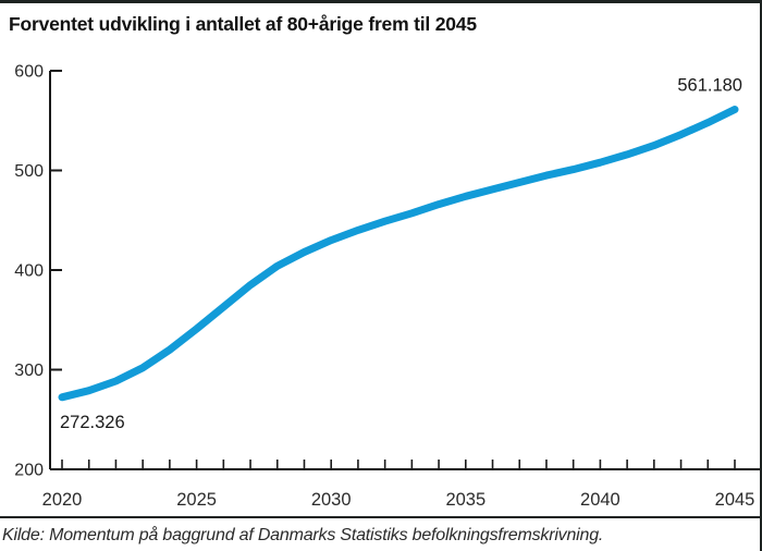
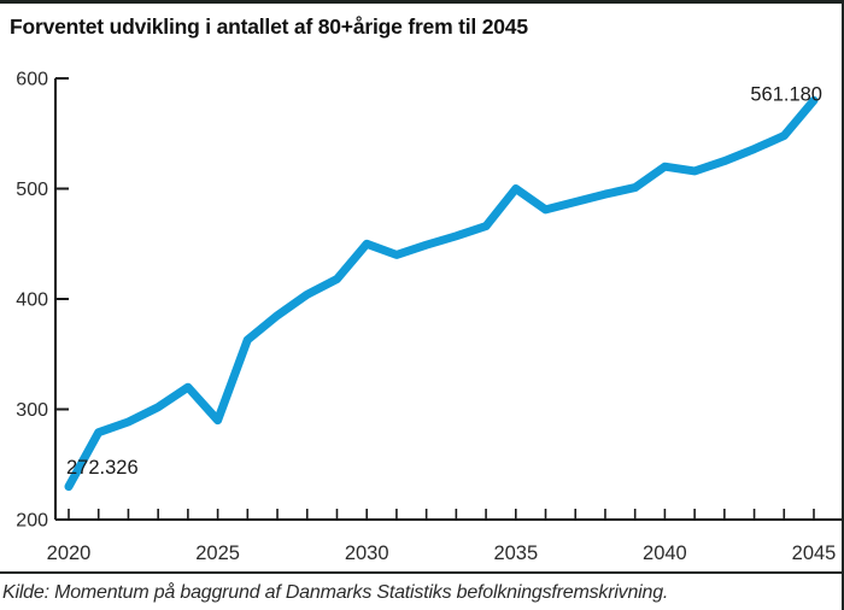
2020: 270 -> 230
2025: 340 -> 290
2030: 430 -> 450
2035: 470 -> 500
2040: 510 -> 520
2045: 560 -> 580
